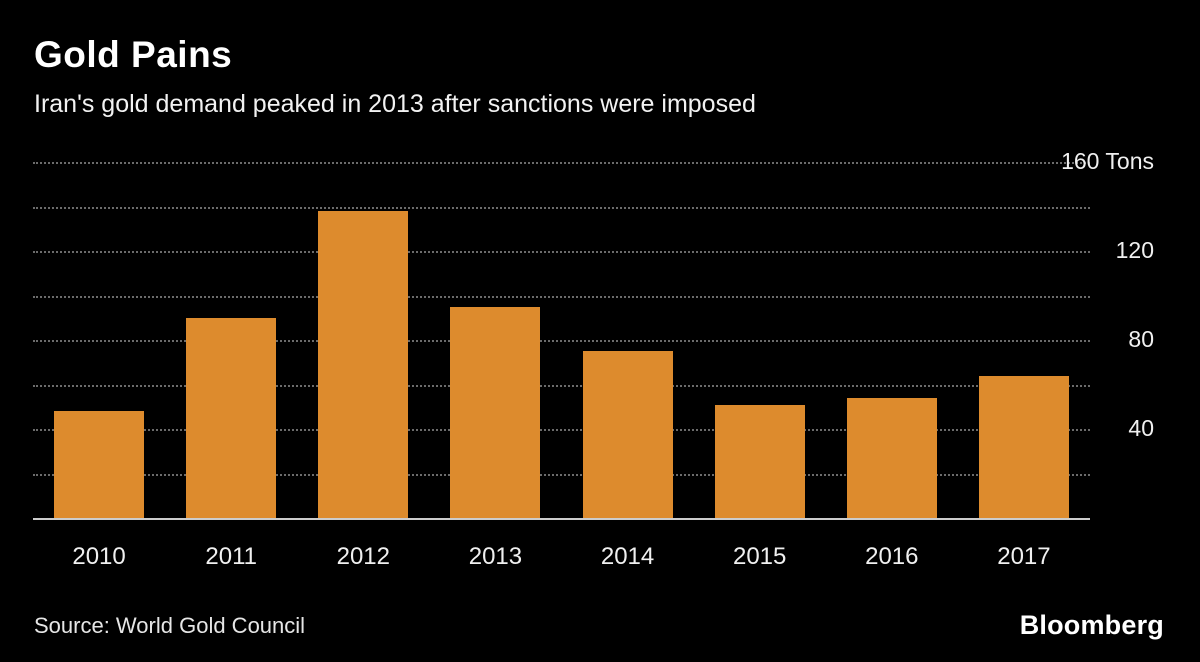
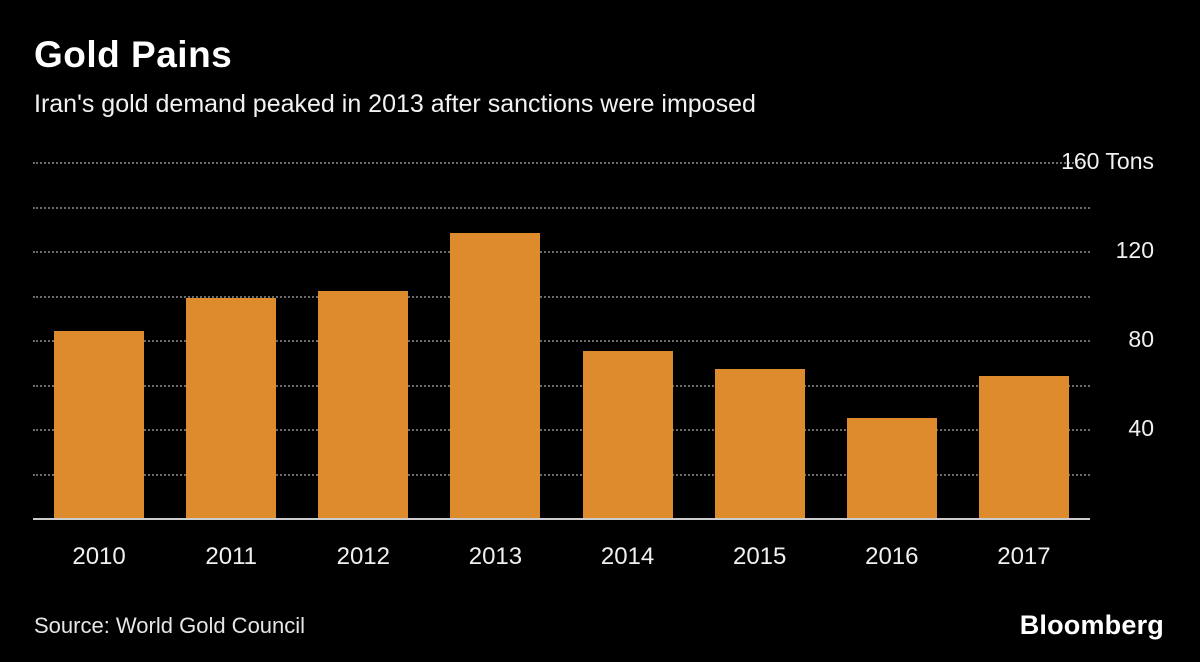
2010: 48 -> 84
2011: 90 -> 99
2012: 138 -> 102
2013: 95 -> 128
2015: 51 -> 67
2016: 54 -> 45
